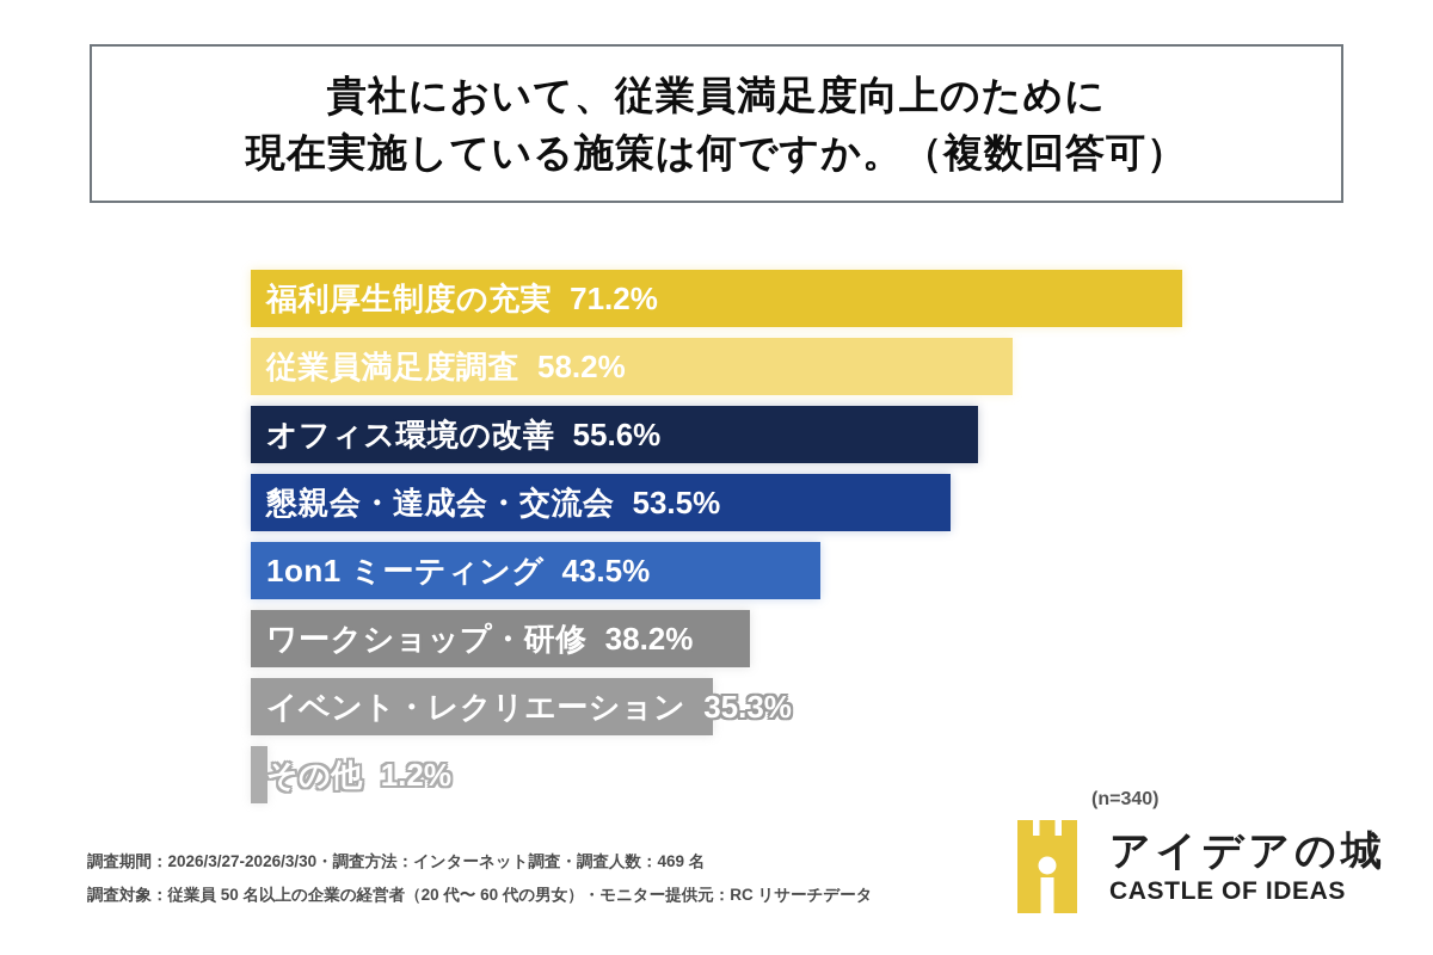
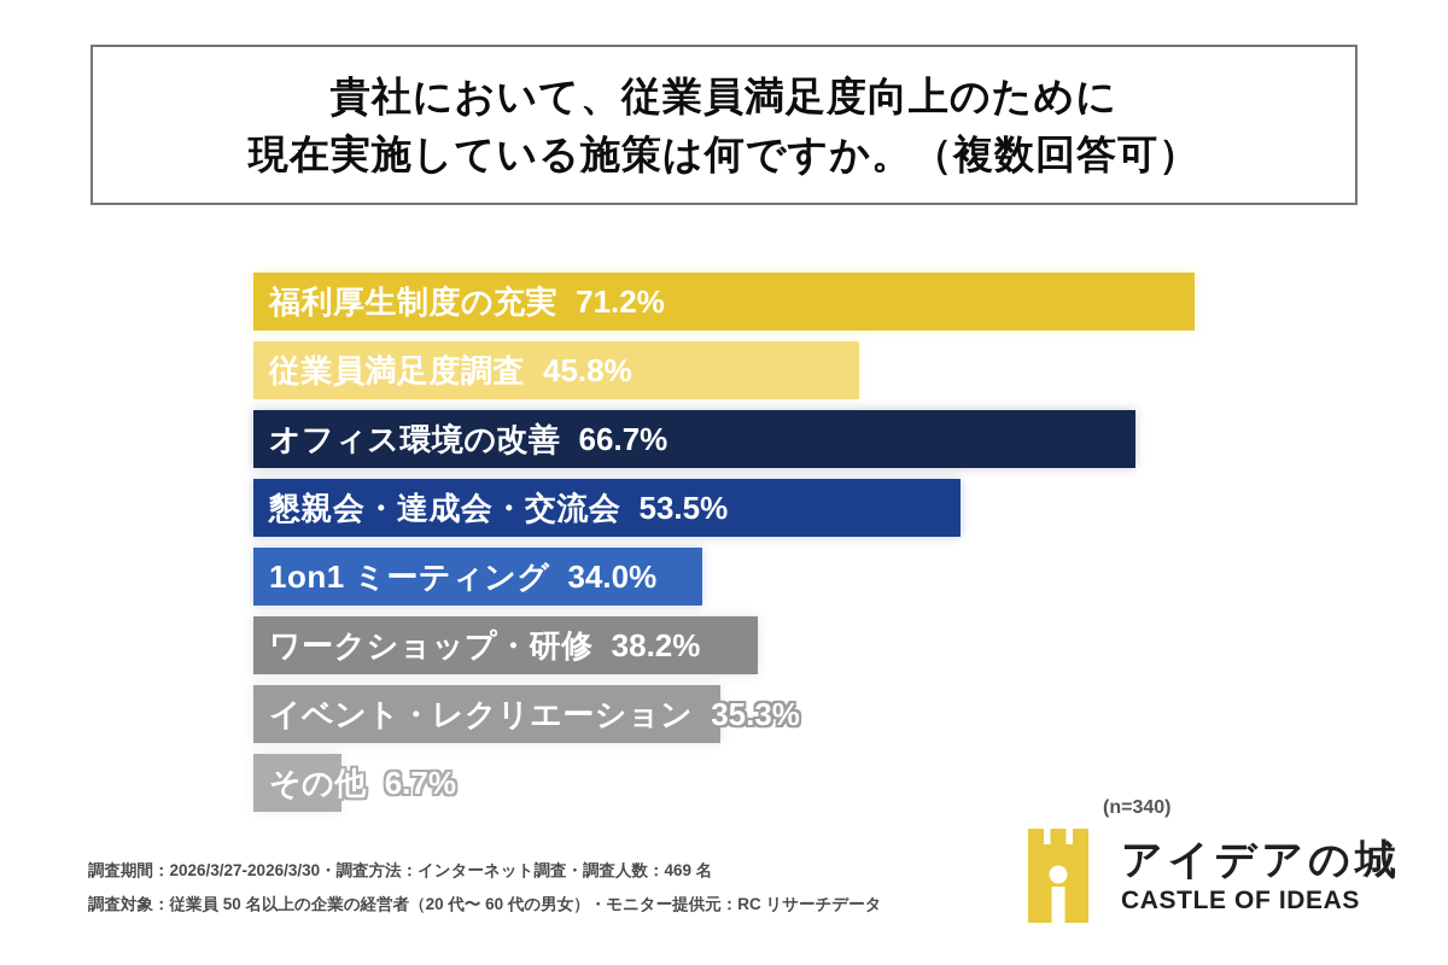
従業員満足度調査: 58.2% -> 45.8%
オフィス環境の改善: 55.6% -> 66.7%
1on1 ミーティング: 43.5% -> 34.0%
その他: 1.2% -> 6.7%
